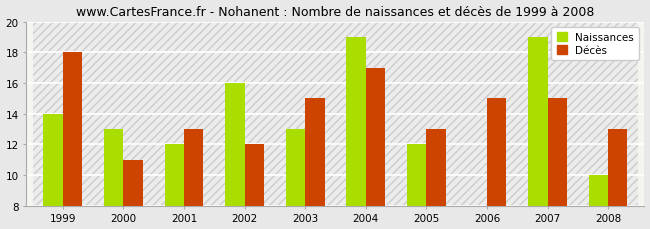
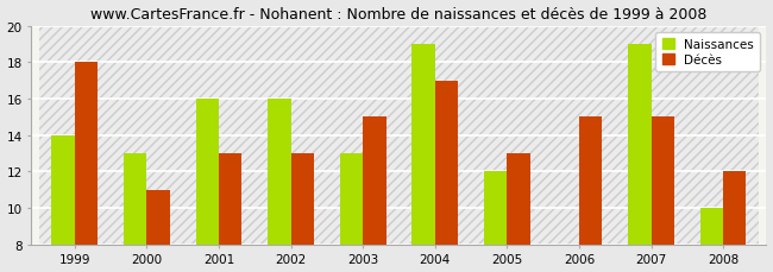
Naissances/2001: 12 -> 16
Décès/2002: 12 -> 13
Décès/2008: 13 -> 12
